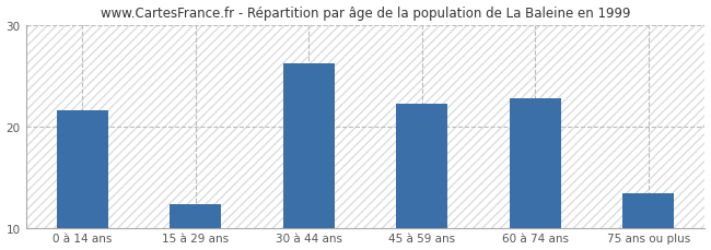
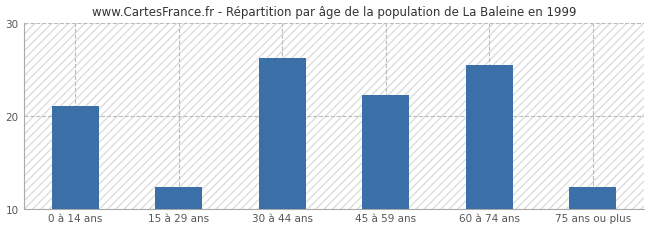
0 à 14 ans: 21.6 -> 21.0
60 à 74 ans: 22.8 -> 25.5
75 ans ou plus: 13.4 -> 12.3
